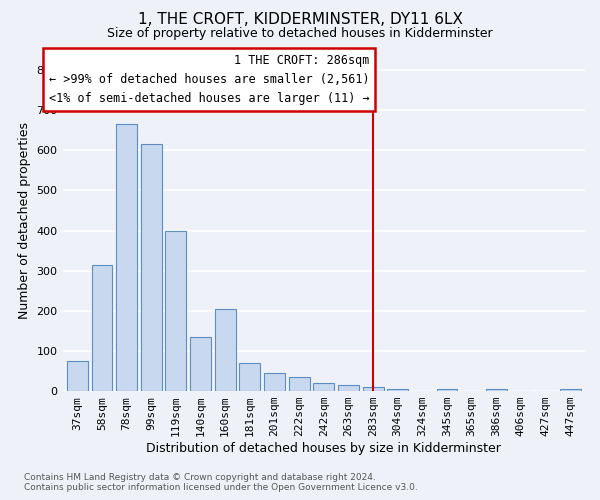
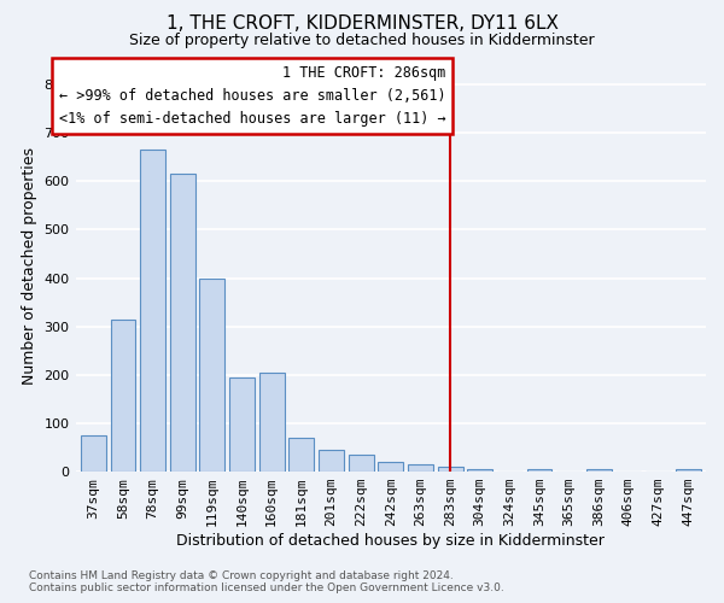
140sqm: 135 -> 195
